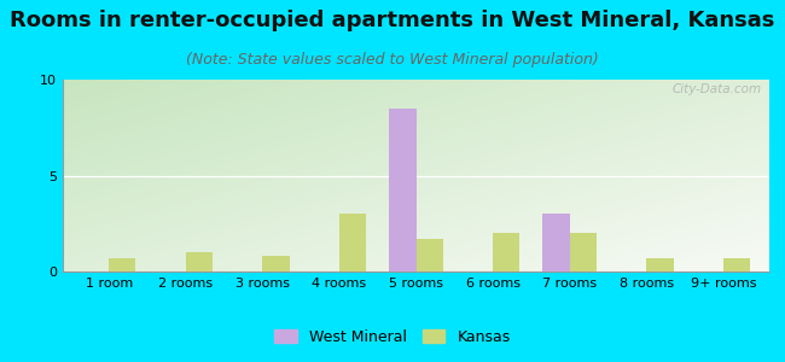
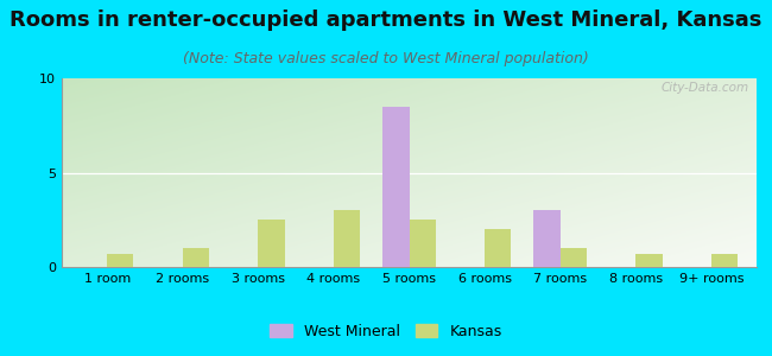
Kansas/3 rooms: 0.8 -> 2.5
Kansas/5 rooms: 1.7 -> 2.5
Kansas/7 rooms: 2.0 -> 1.0
